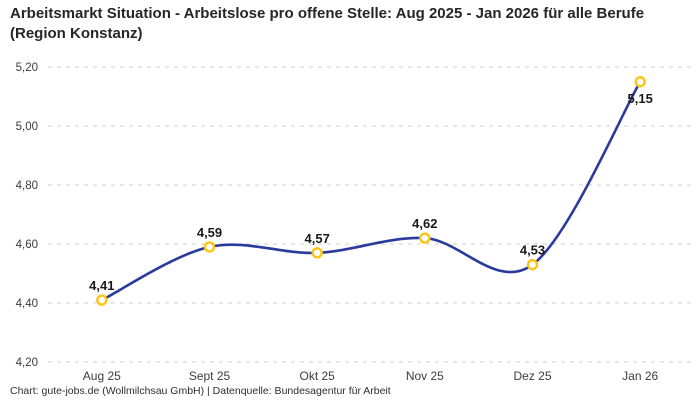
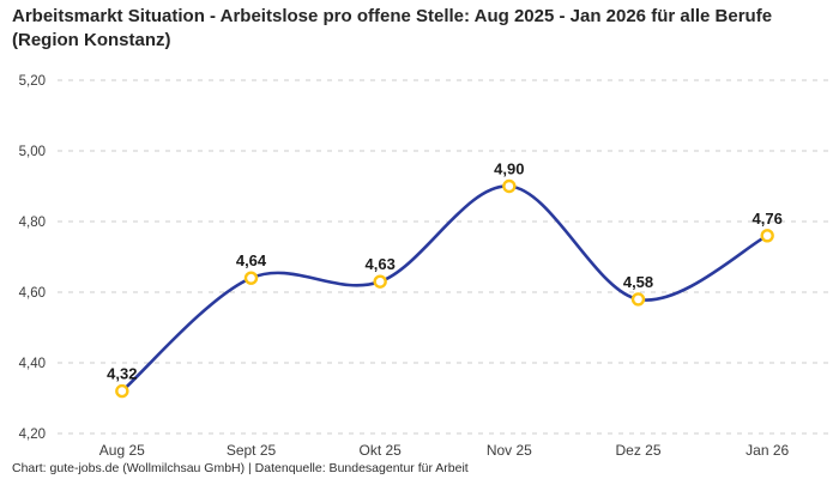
Aug 25: 4,41 -> 4,32
Sept 25: 4,59 -> 4,64
Okt 25: 4,57 -> 4,63
Nov 25: 4,62 -> 4,90
Dez 25: 4,53 -> 4,58
Jan 26: 5,15 -> 4,76
